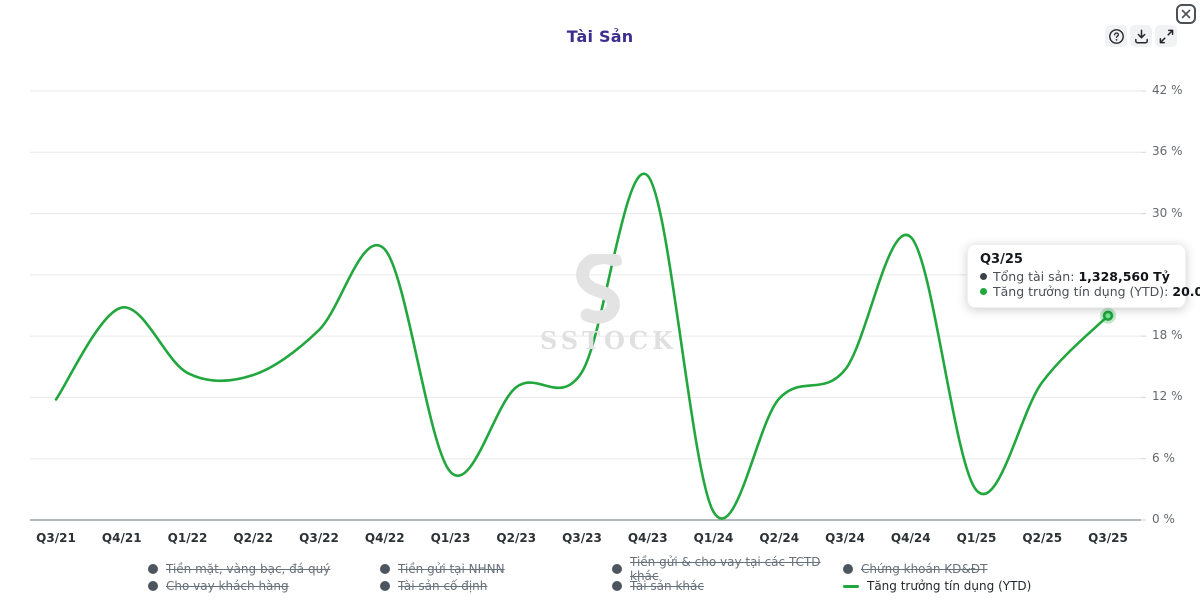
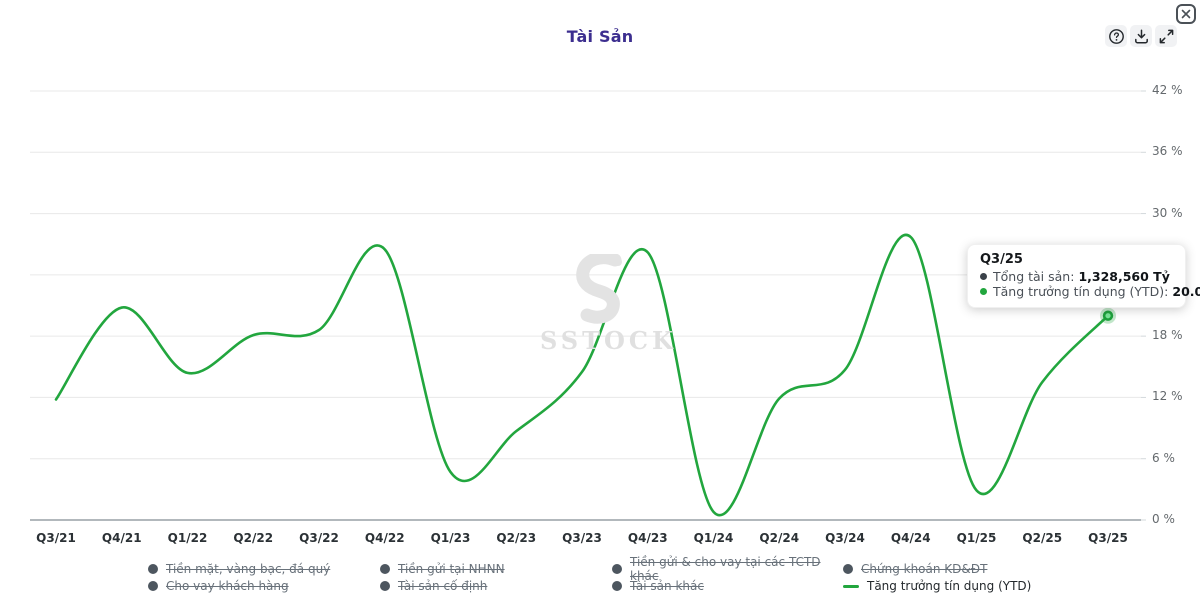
Q2/22: 14.2% -> 18.1%
Q2/23: 13.0% -> 8.7%
Q4/23: 33.7% -> 26.2%
